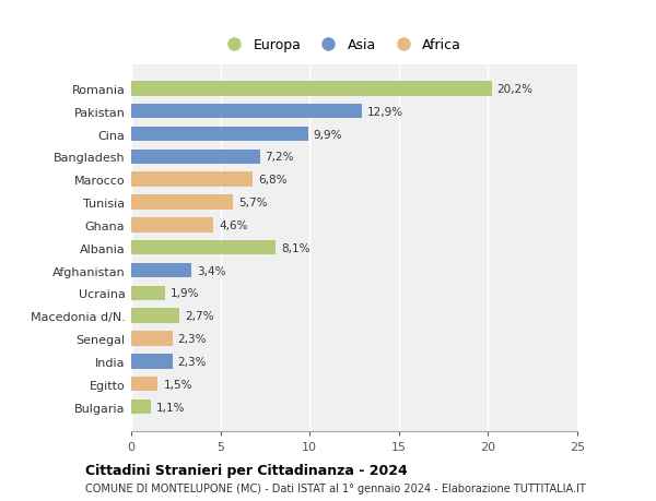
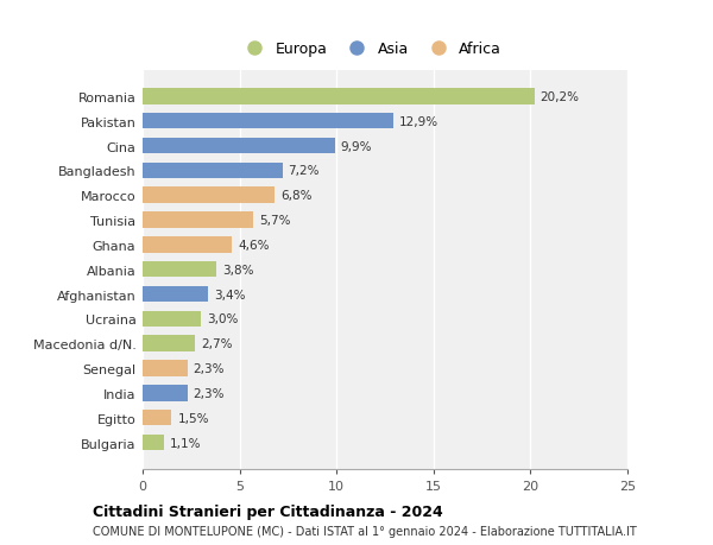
Albania: 8,1% -> 3,8%
Ucraina: 1,9% -> 3,0%
